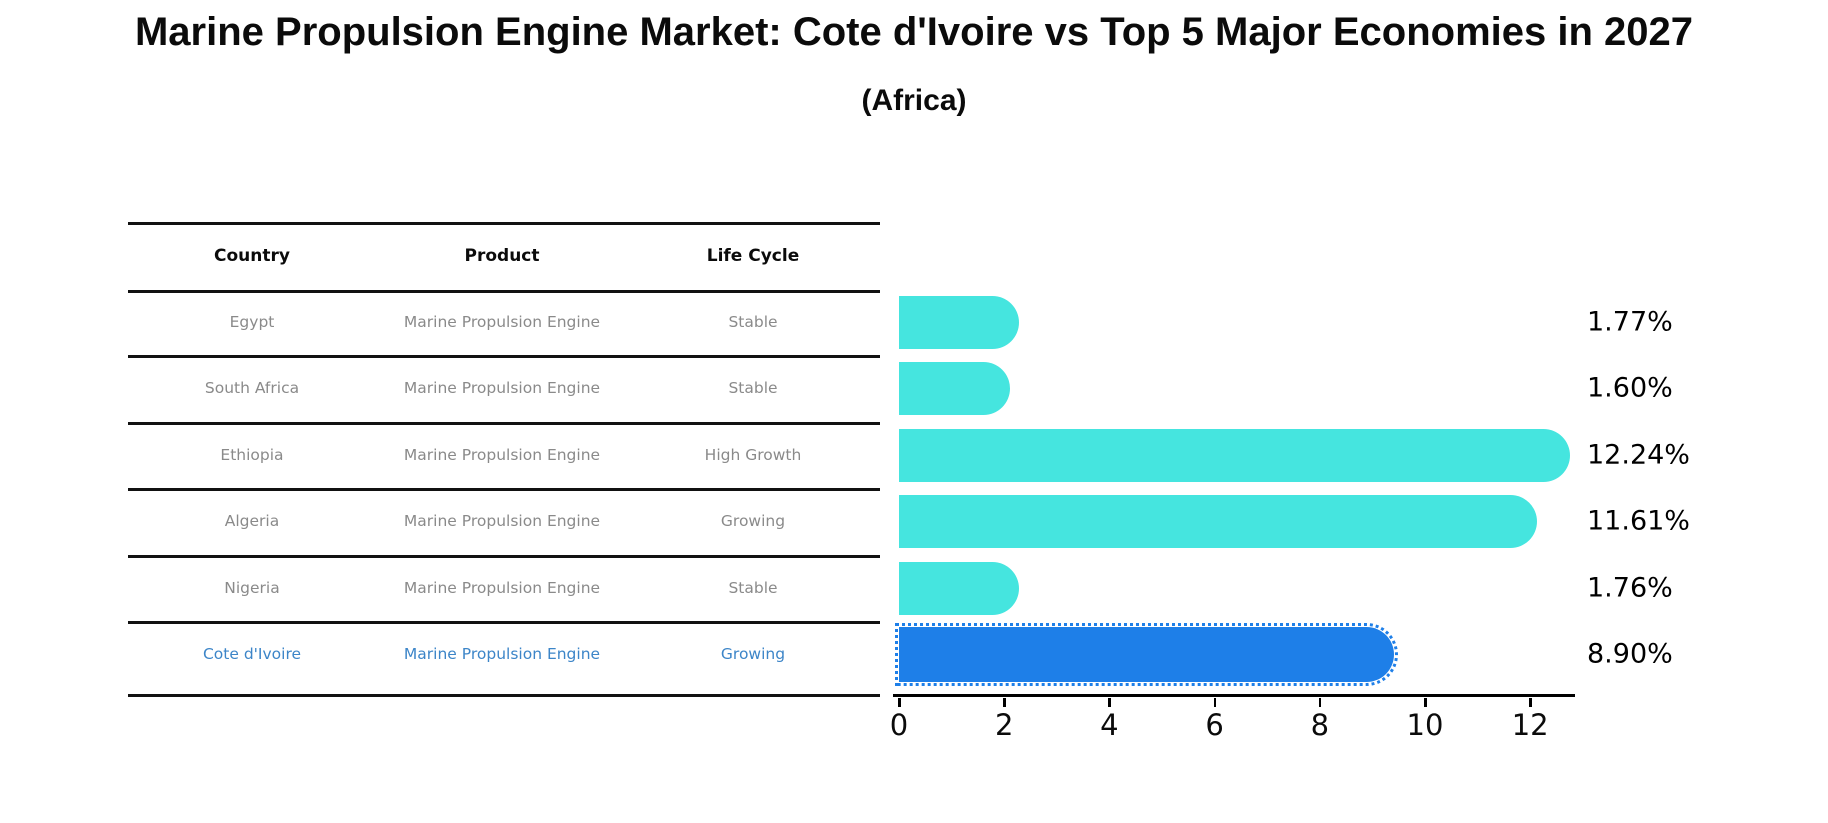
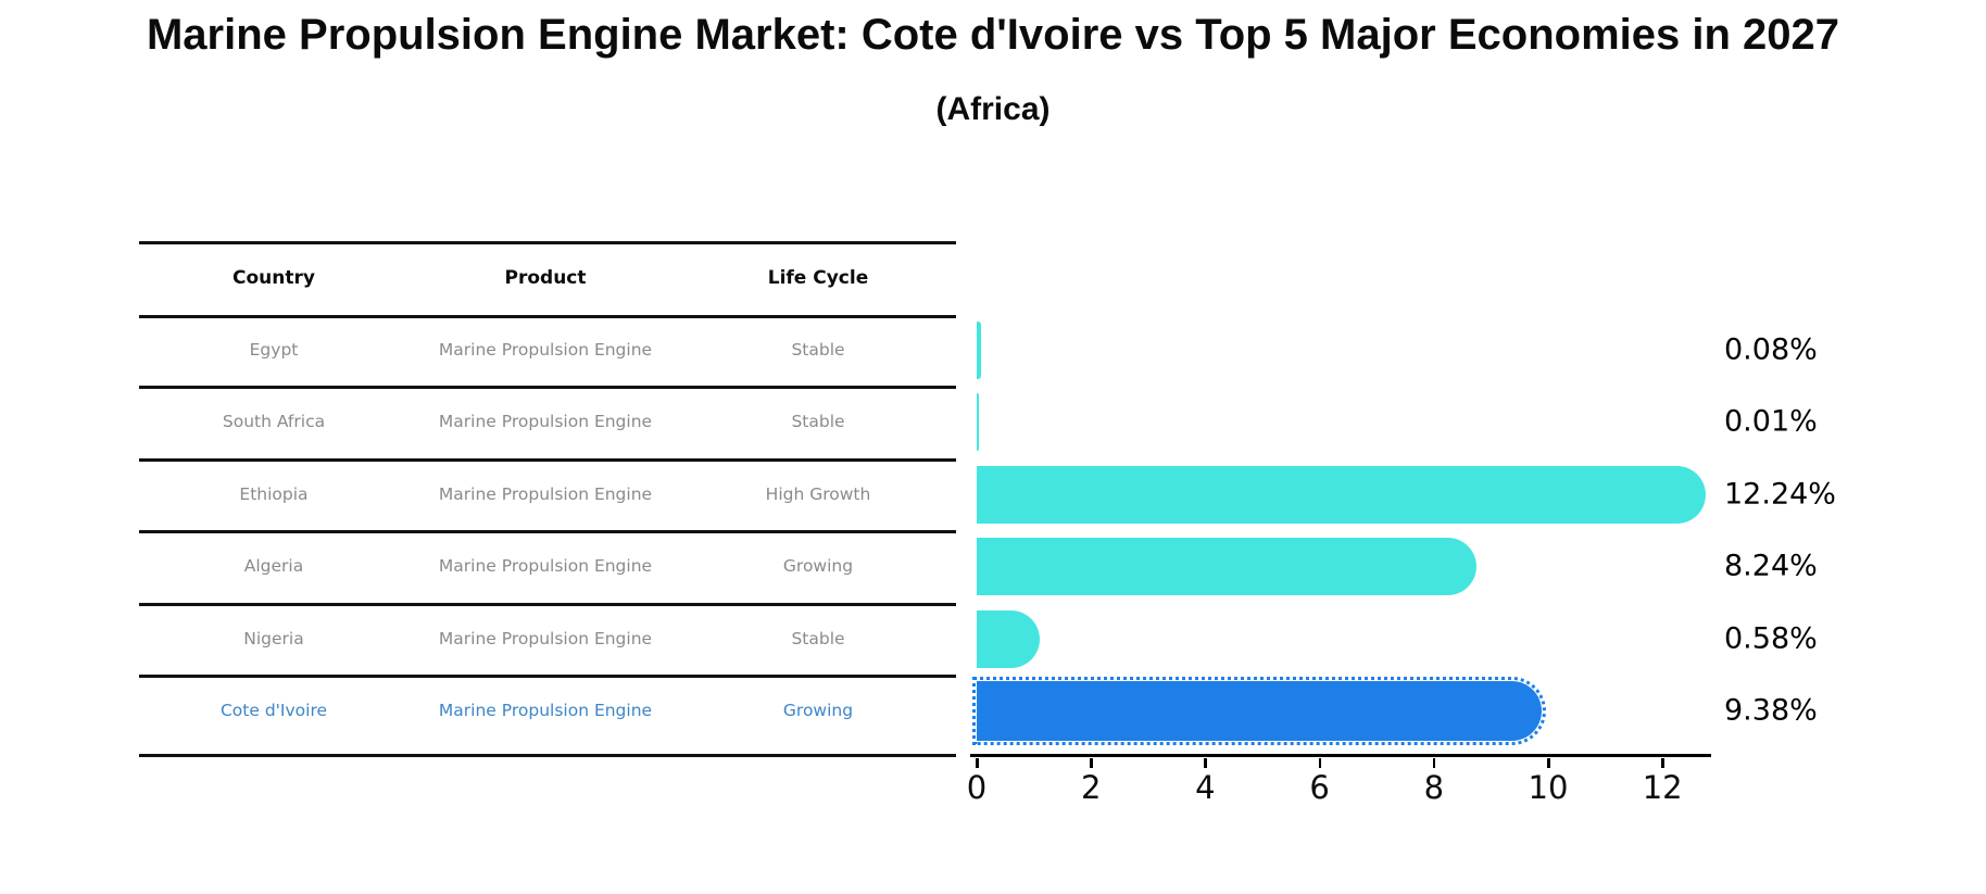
Egypt: 1.77% -> 0.08%
South Africa: 1.60% -> 0.01%
Algeria: 11.61% -> 8.24%
Nigeria: 1.76% -> 0.58%
Cote d'Ivoire: 8.90% -> 9.38%
